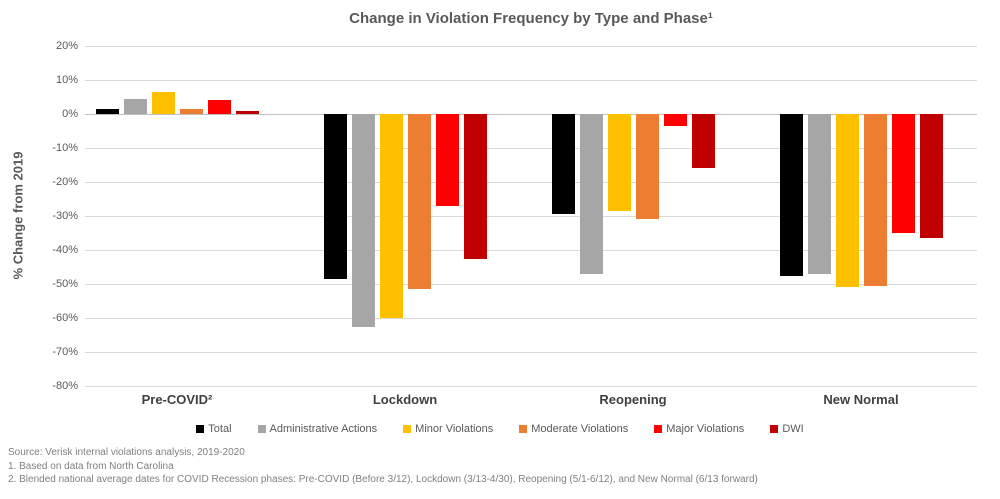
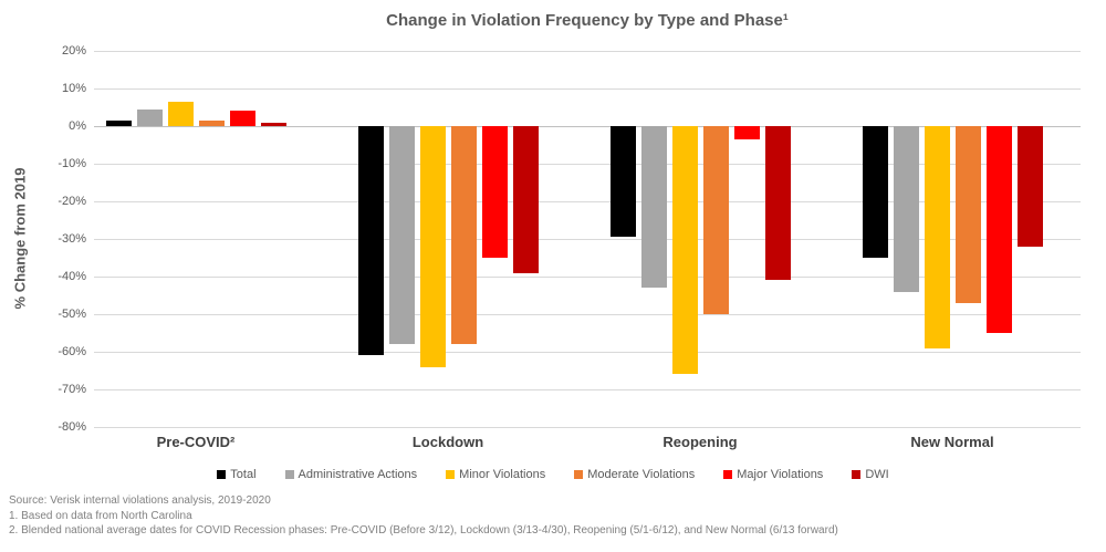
Total/Lockdown: -48% -> -61%
Administrative Actions/Lockdown: -62% -> -58%
Minor Violations/Lockdown: -60% -> -64%
Moderate Violations/Lockdown: -52% -> -58%
Major Violations/Lockdown: -27% -> -35%
DWI/Lockdown: -42% -> -39%
Administrative Actions/Reopening: -47% -> -43%
Minor Violations/Reopening: -28% -> -66%
Moderate Violations/Reopening: -31% -> -50%
DWI/Reopening: -16% -> -41%
Total/New Normal: -48% -> -35%
Administrative Actions/New Normal: -47% -> -44%
Minor Violations/New Normal: -51% -> -59%
Moderate Violations/New Normal: -50% -> -47%
Major Violations/New Normal: -35% -> -55%
DWI/New Normal: -36% -> -32%
